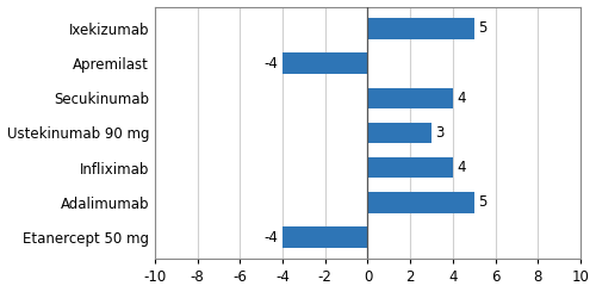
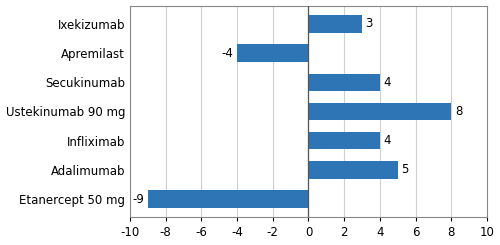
Ixekizumab: 5 -> 3
Ustekinumab 90 mg: 3 -> 8
Etanercept 50 mg: -4 -> -9
